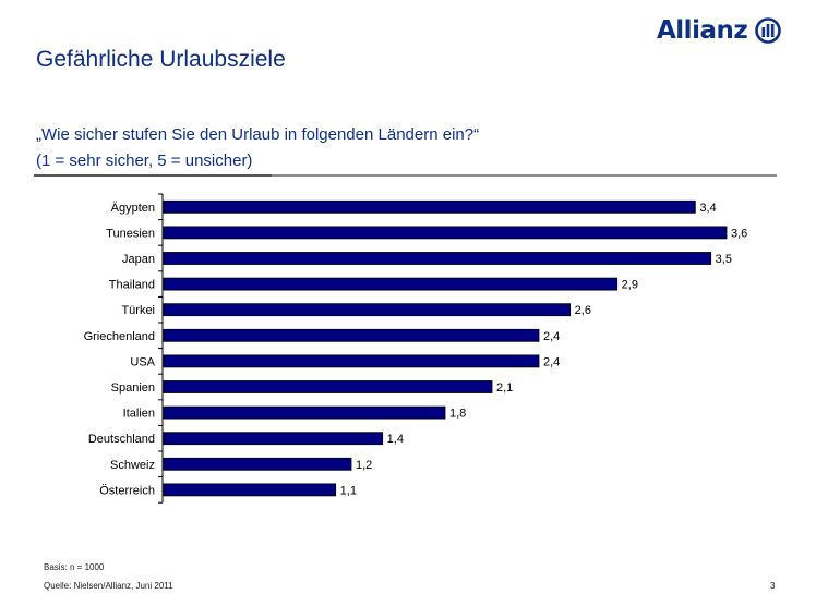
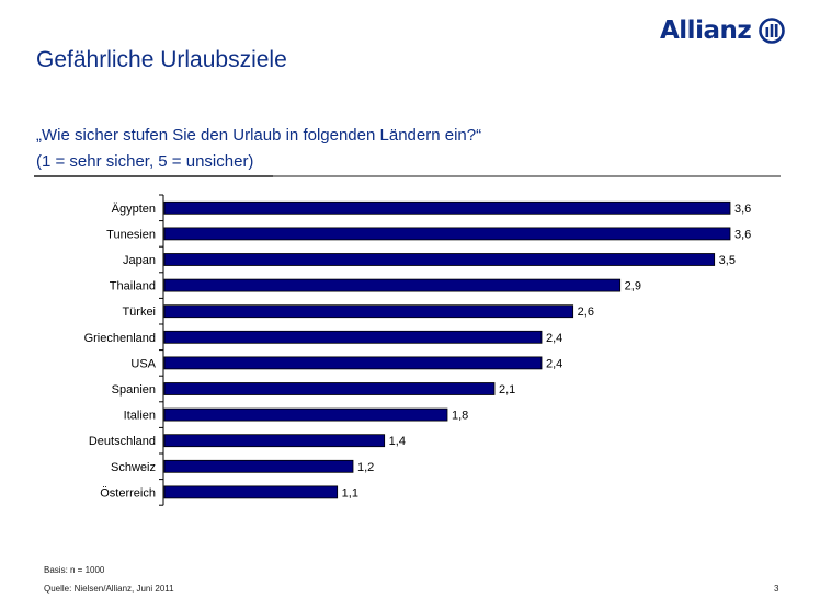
Ägypten: 3,4 -> 3,6
